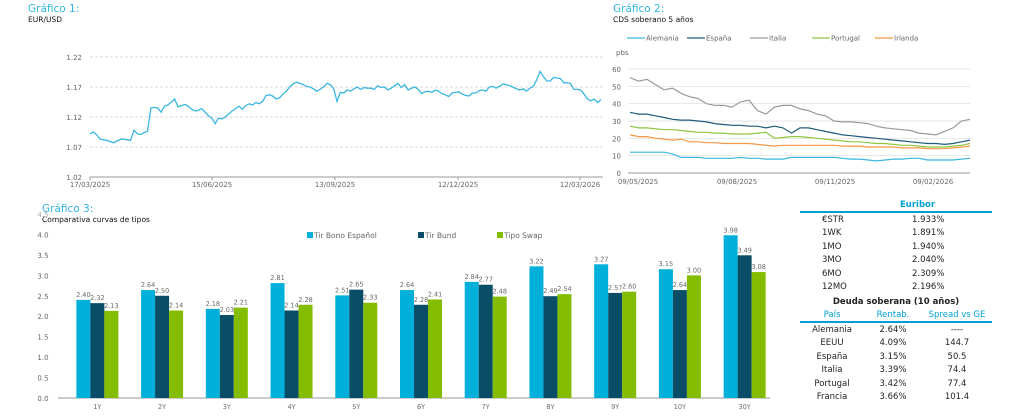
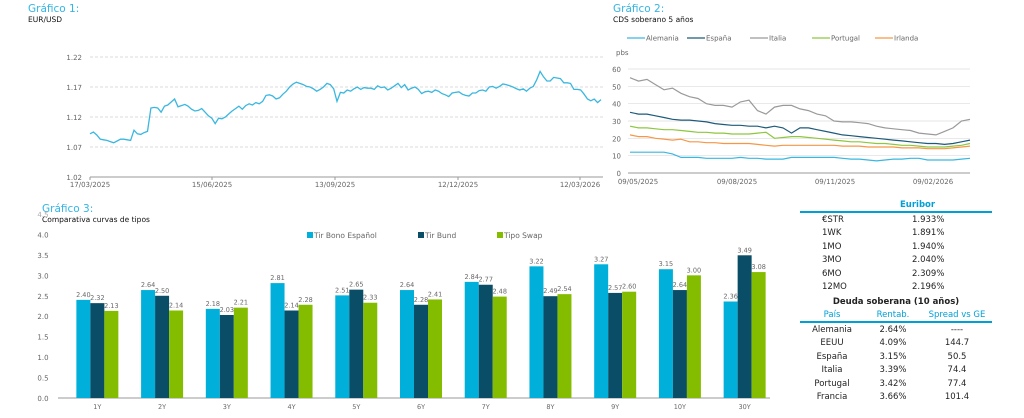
Gráfico 3:/Tir Bono Español/30Y: 3.98 -> 2.36
